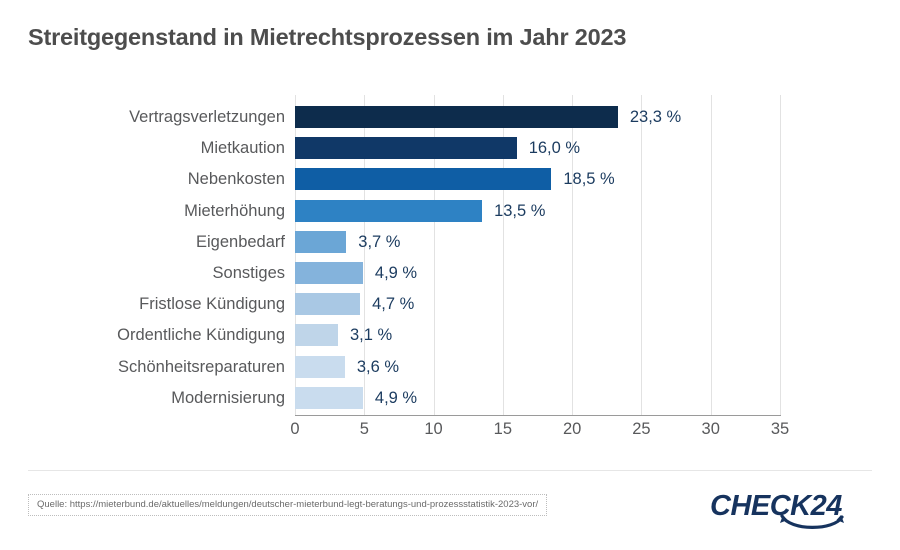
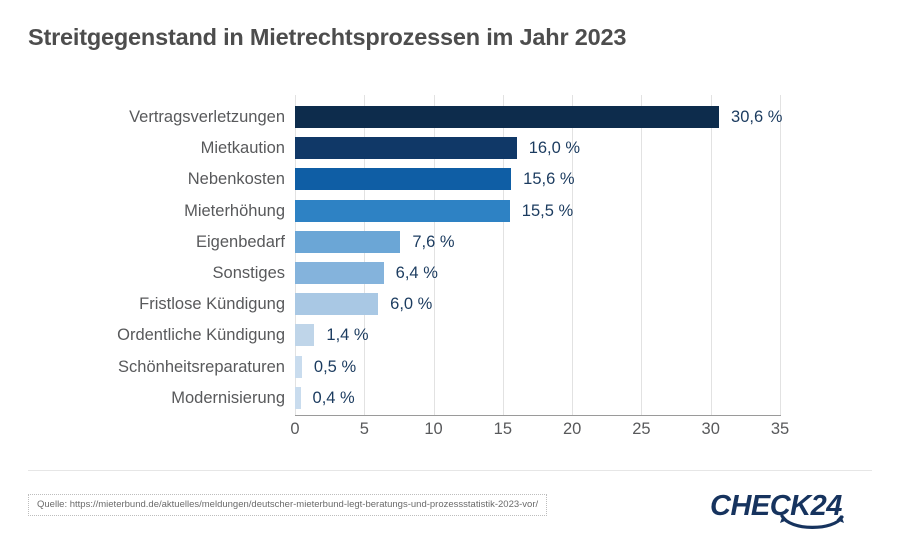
Vertragsverletzungen: 23,3 -> 30,6
Nebenkosten: 18,5 -> 15,6
Mieterhöhung: 13,5 -> 15,5
Eigenbedarf: 3,7 -> 7,6
Sonstiges: 4,9 -> 6,4
Fristlose Kündigung: 4,7 -> 6,0
Ordentliche Kündigung: 3,1 -> 1,4
Schönheitsreparaturen: 3,6 -> 0,5
Modernisierung: 4,9 -> 0,4
